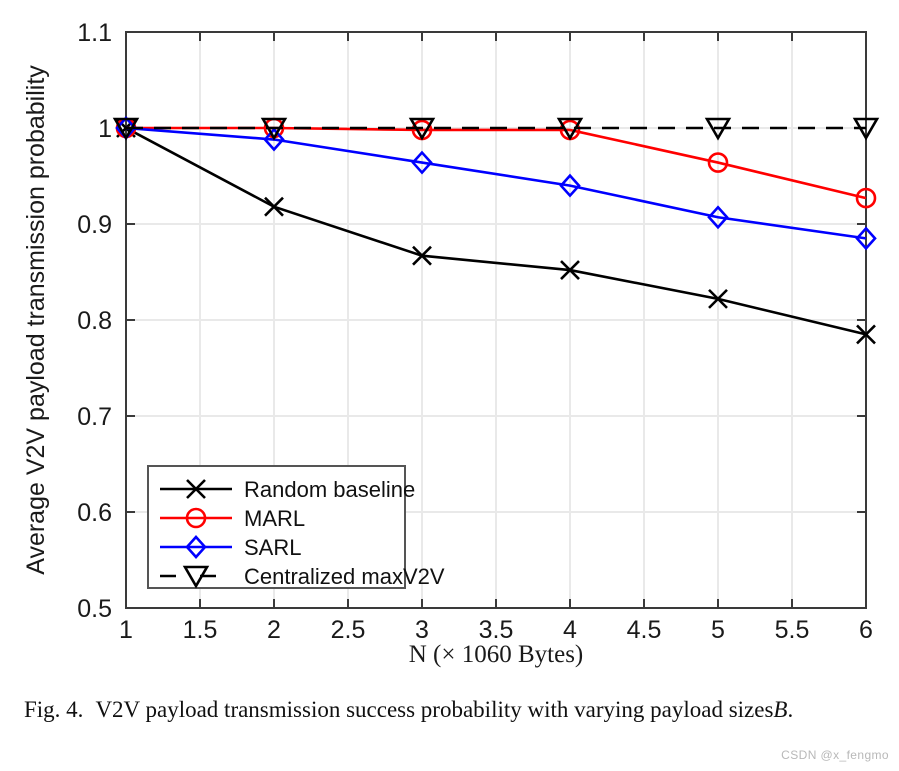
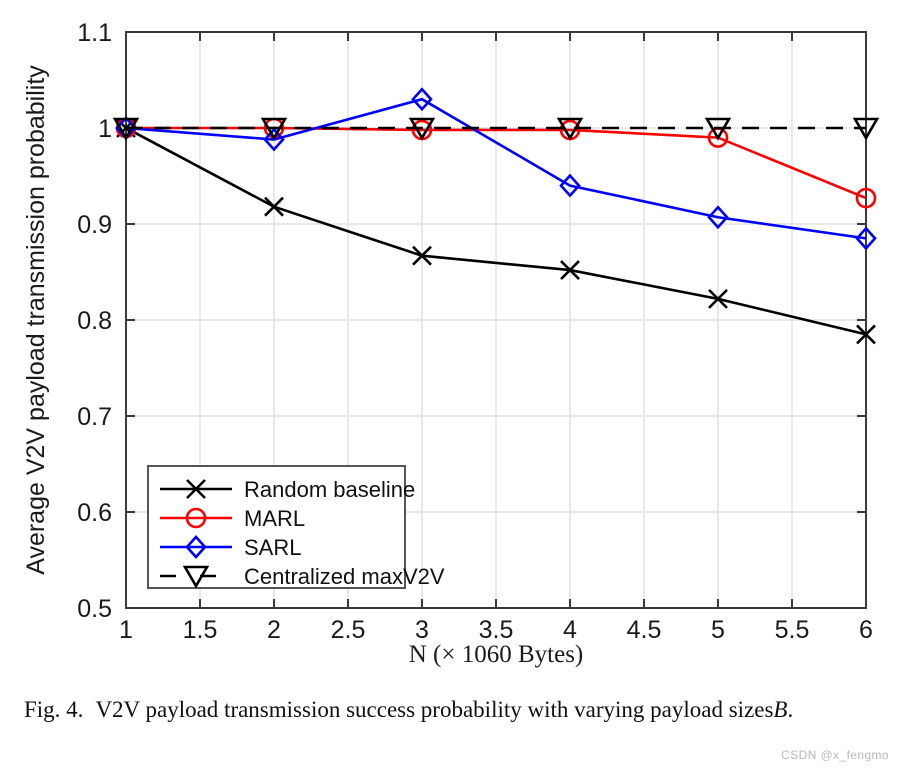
SARL/3: 0.96 -> 1.03
MARL/5: 0.96 -> 0.99
